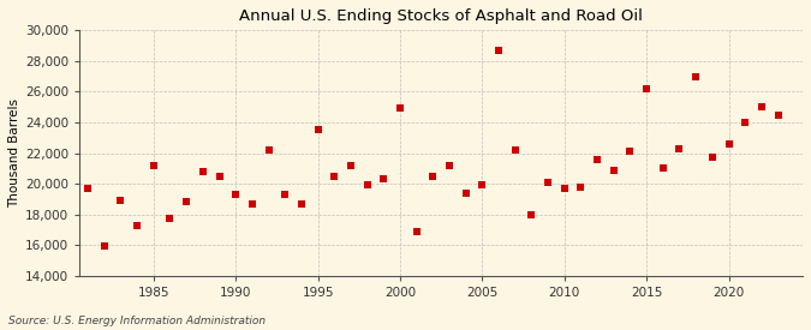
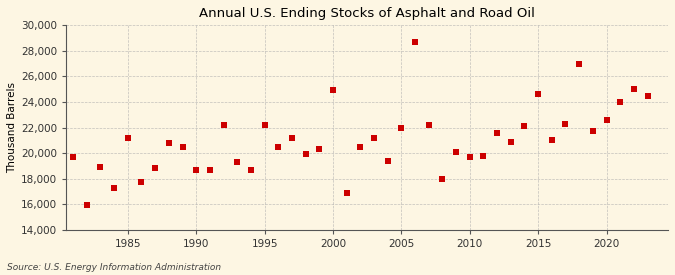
1990: 19,300 -> 18,700
1995: 23,500 -> 22,200
2005: 19,900 -> 22,000
2015: 26,200 -> 24,600
